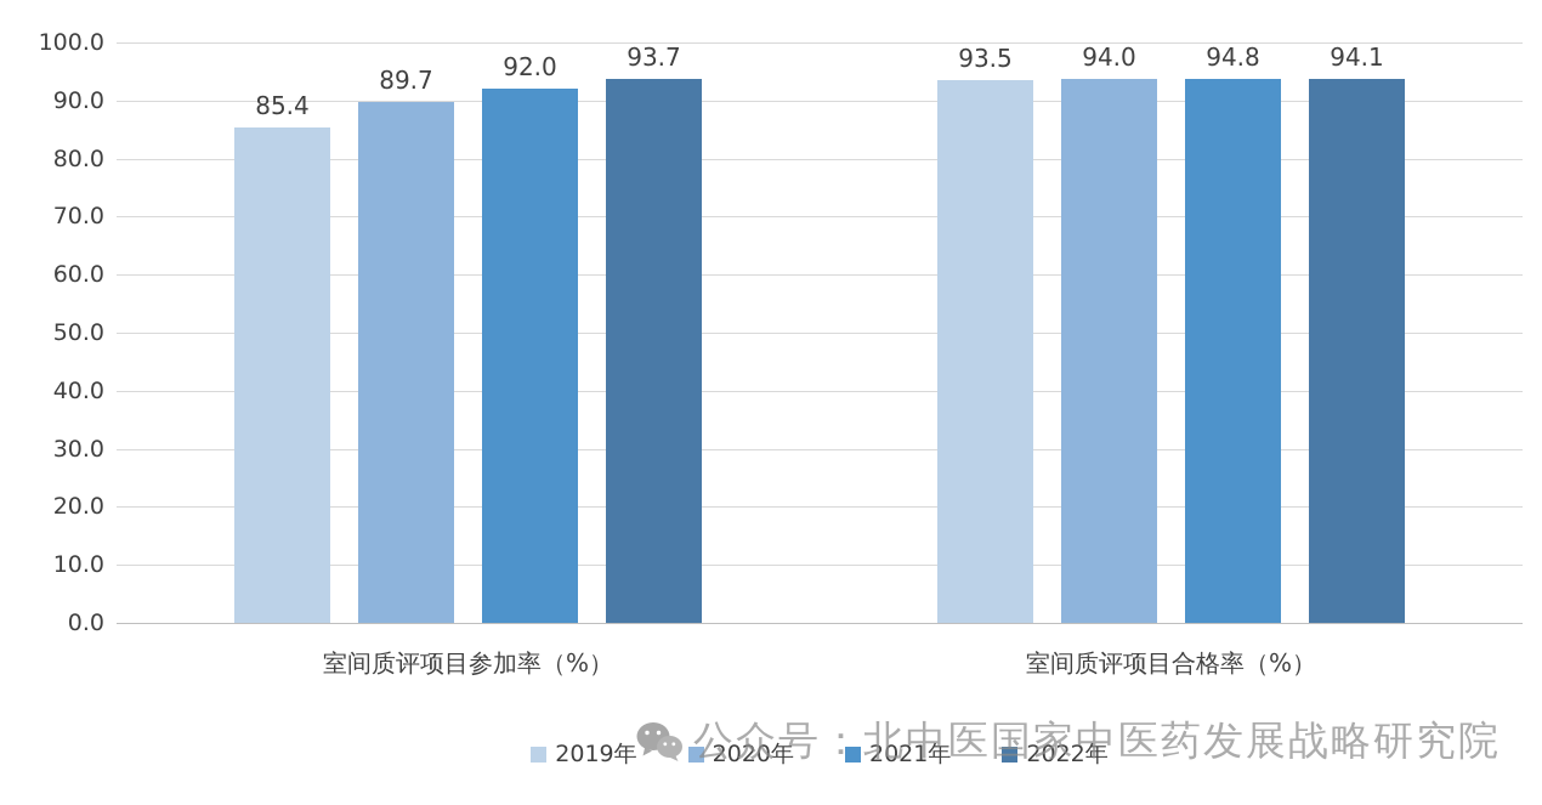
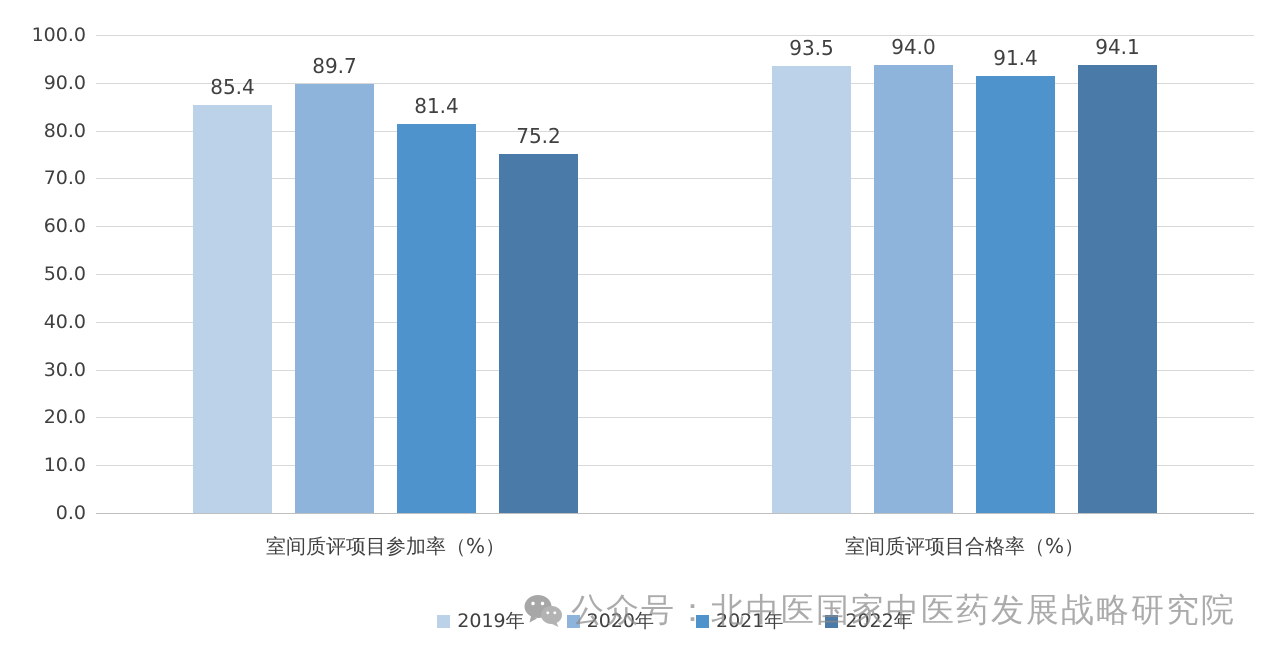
2021年/室间质评项目参加率（%）: 92.0 -> 81.4
2022年/室间质评项目参加率（%）: 93.7 -> 75.2
2021年/室间质评项目合格率（%）: 94.8 -> 91.4
